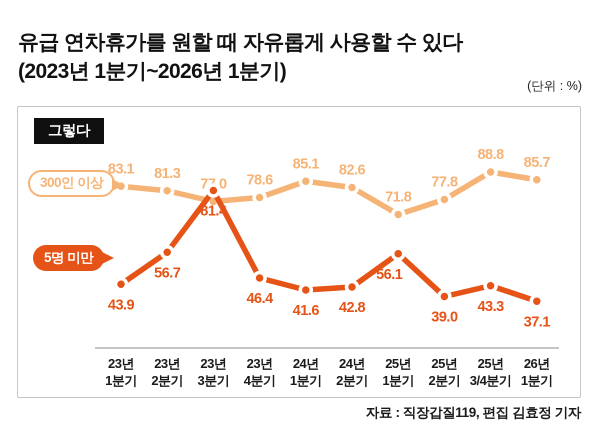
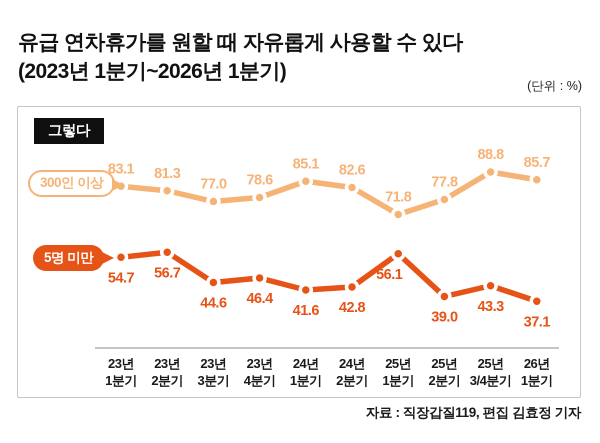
5명 미만/23년 1분기: 43.9 -> 54.7
5명 미만/23년 3분기: 81.4 -> 44.6
